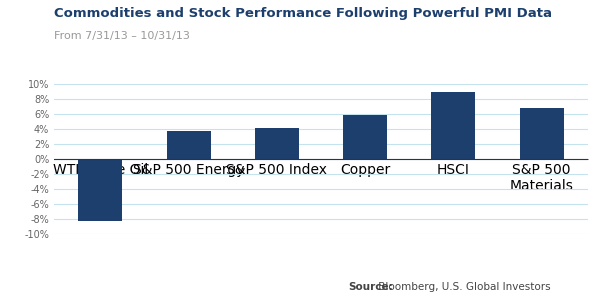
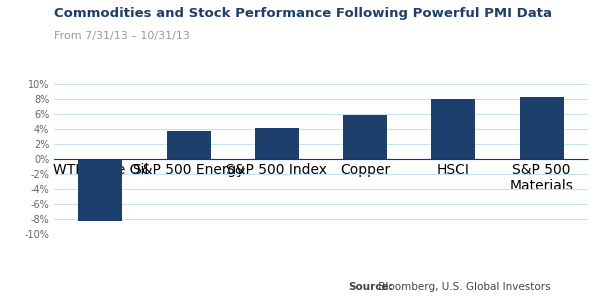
HSCI: 9.0% -> 8.0%
S&P 500 Materials: 6.8% -> 8.3%
